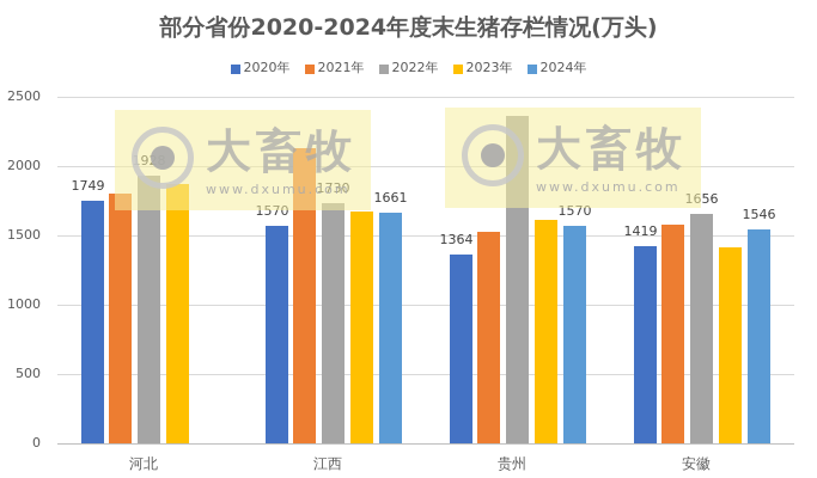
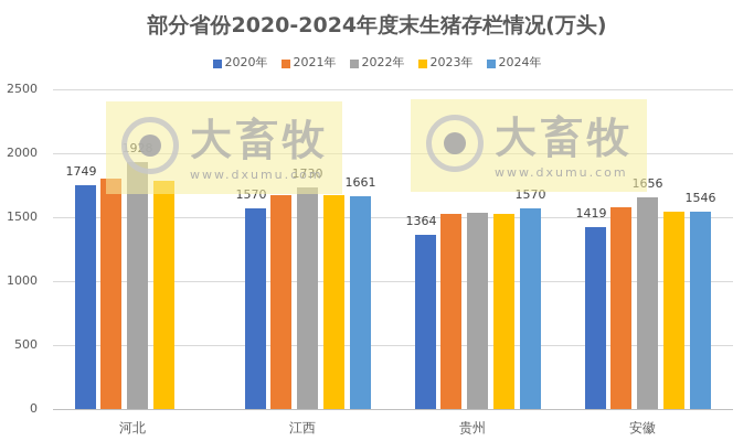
2023年/河北: 1870 -> 1780
2021年/江西: 2130 -> 1670
2022年/贵州: 2360 -> 1540
2023年/贵州: 1610 -> 1530
2023年/安徽: 1410 -> 1540
